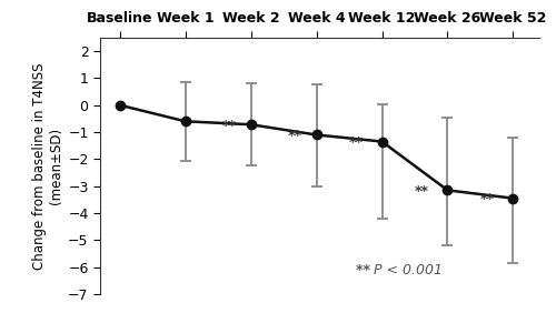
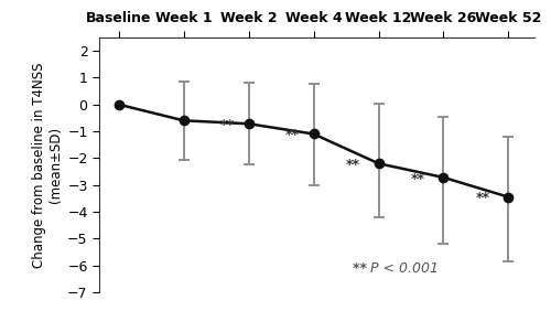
Week 12: -1.35 -> -2.20
Week 26: -3.15 -> -2.72
